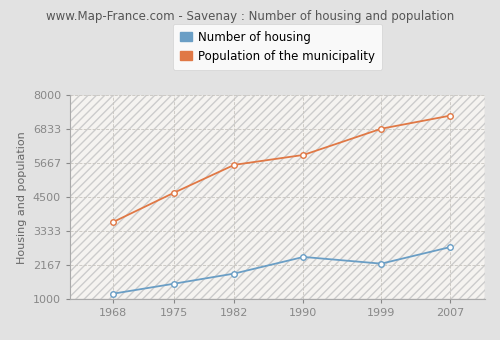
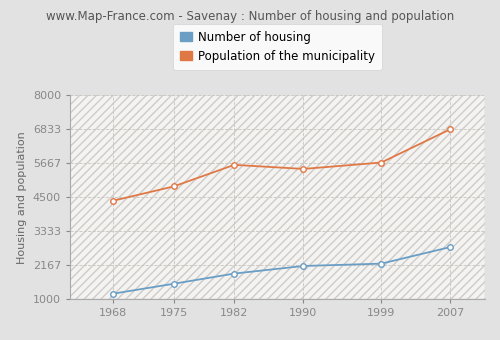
Population of the municipality/1968: 3650 -> 4380
Population of the municipality/1975: 4650 -> 4870
Number of housing/1990: 2450 -> 2140
Population of the municipality/1990: 5950 -> 5470
Population of the municipality/1999: 6850 -> 5690
Population of the municipality/2007: 7300 -> 6830
